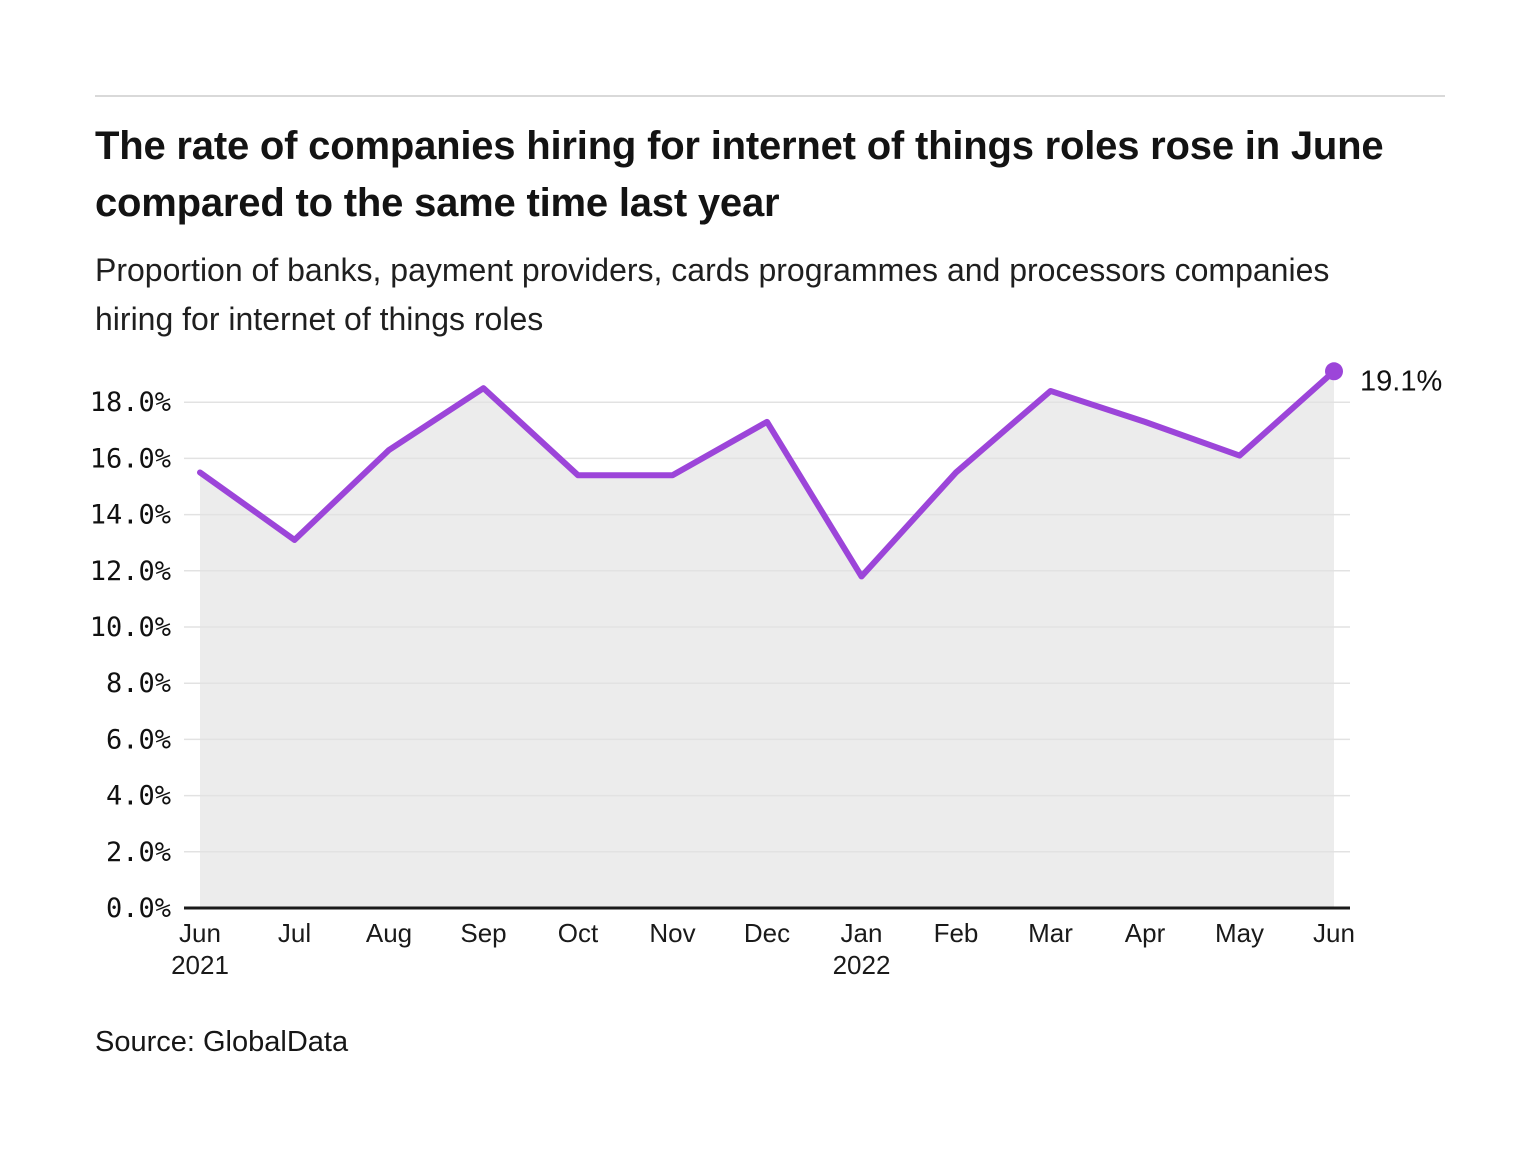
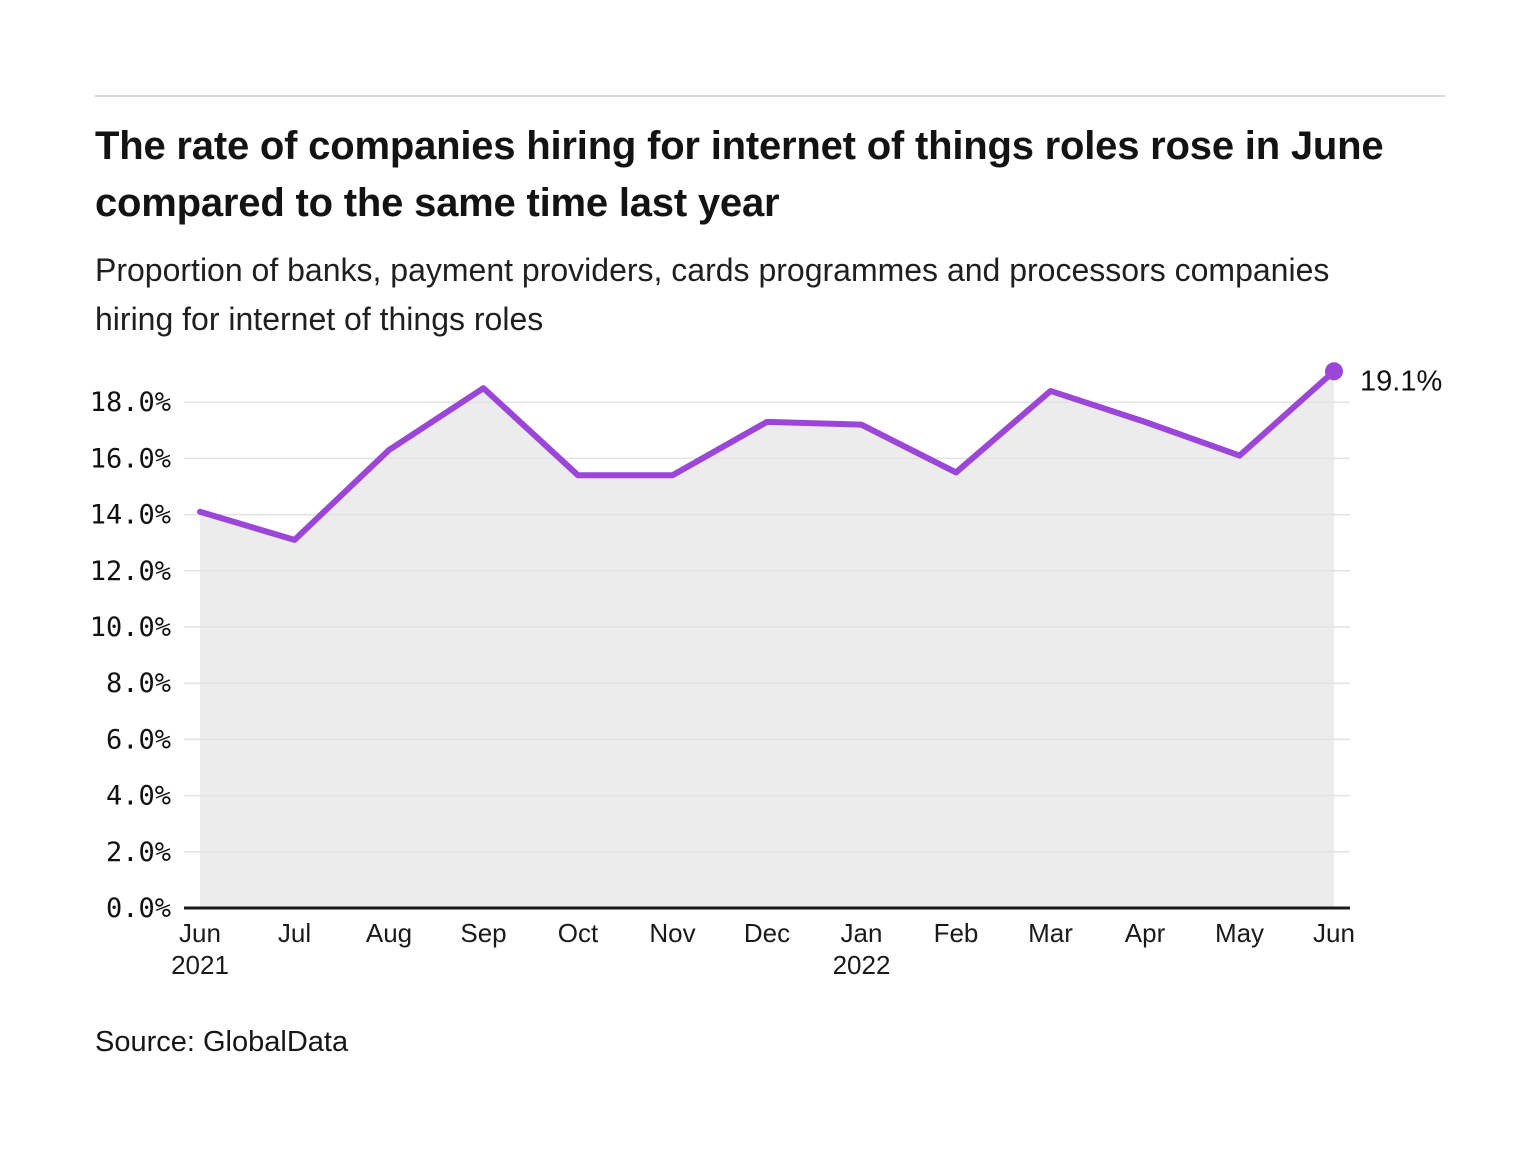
Jun 2021: 15.5% -> 14.1%
Jan 2022: 11.8% -> 17.2%
